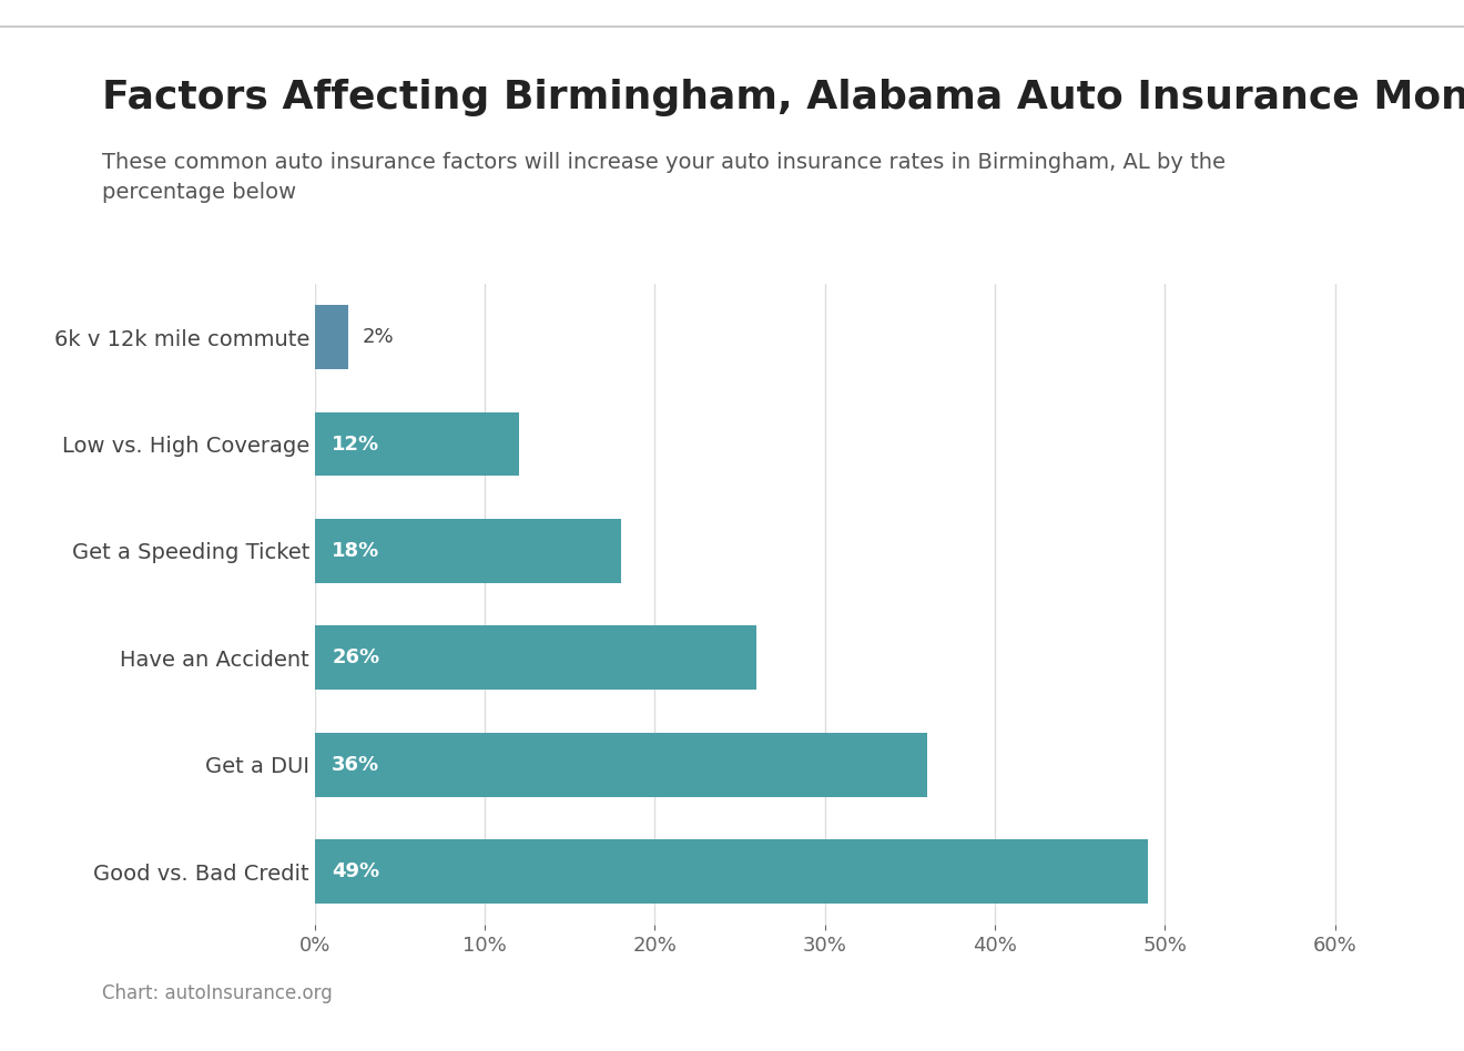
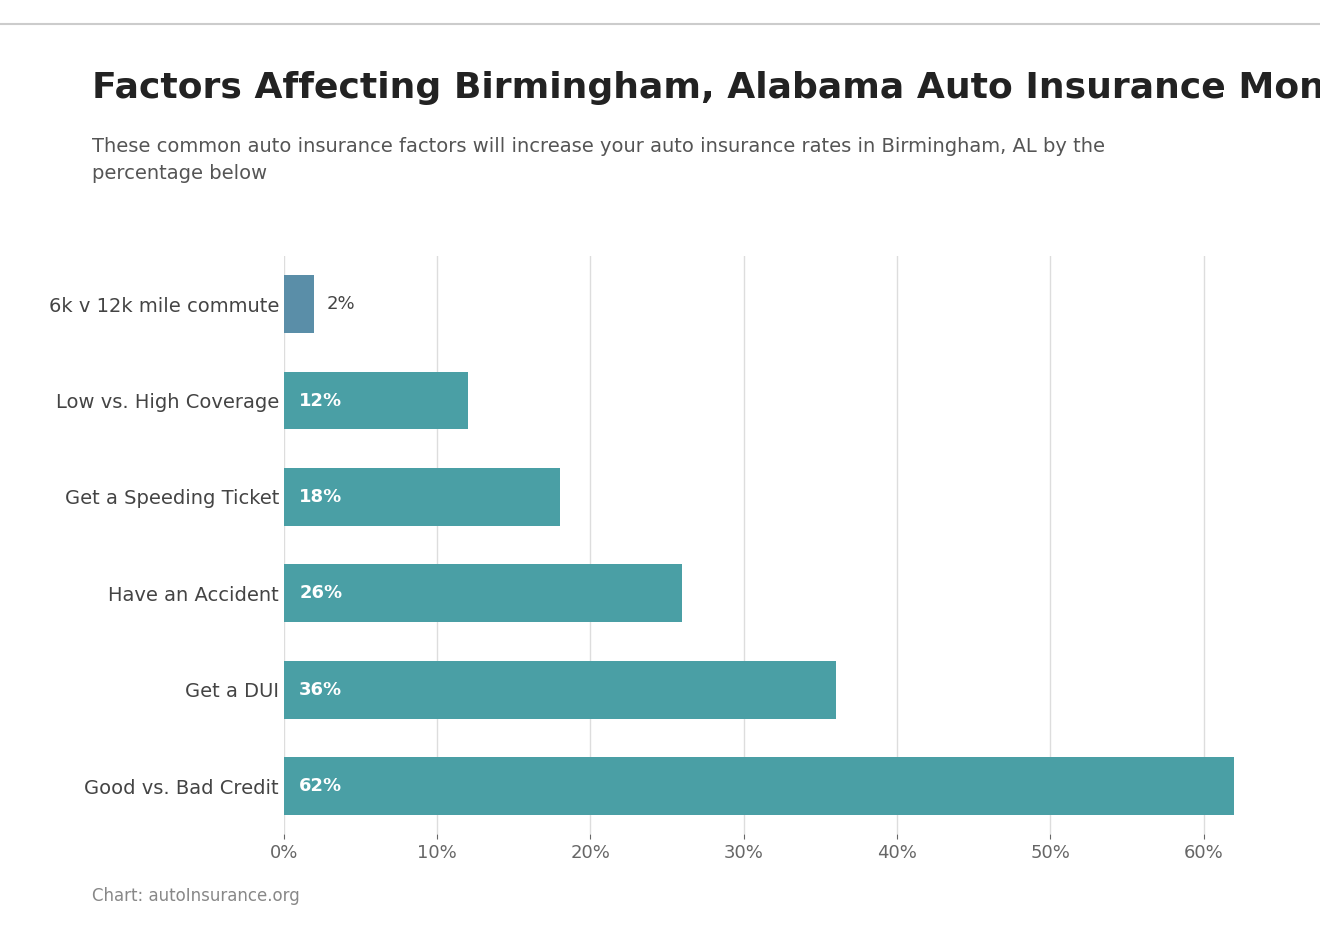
Good vs. Bad Credit: 49% -> 62%
